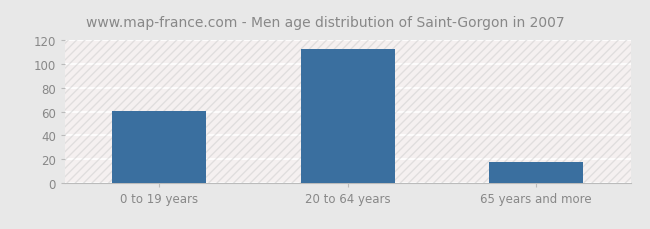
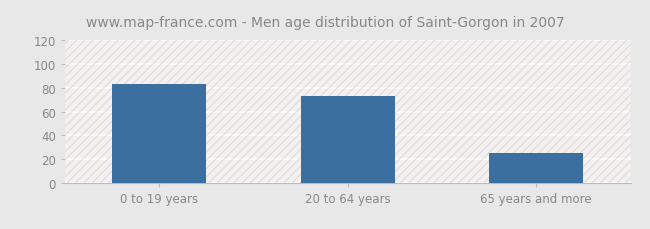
0 to 19 years: 61 -> 83
20 to 64 years: 113 -> 73
65 years and more: 18 -> 25
